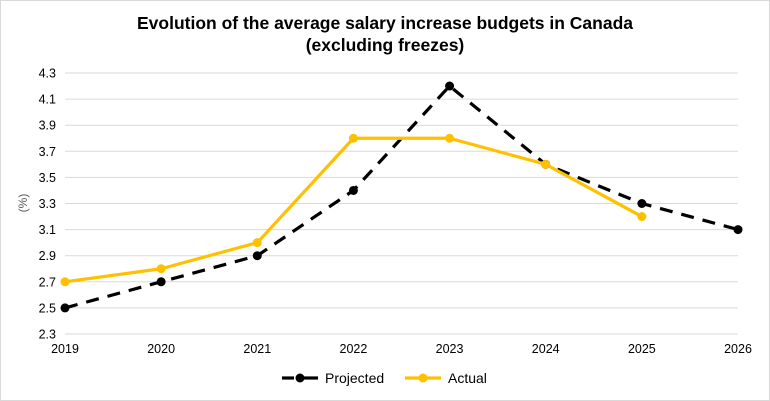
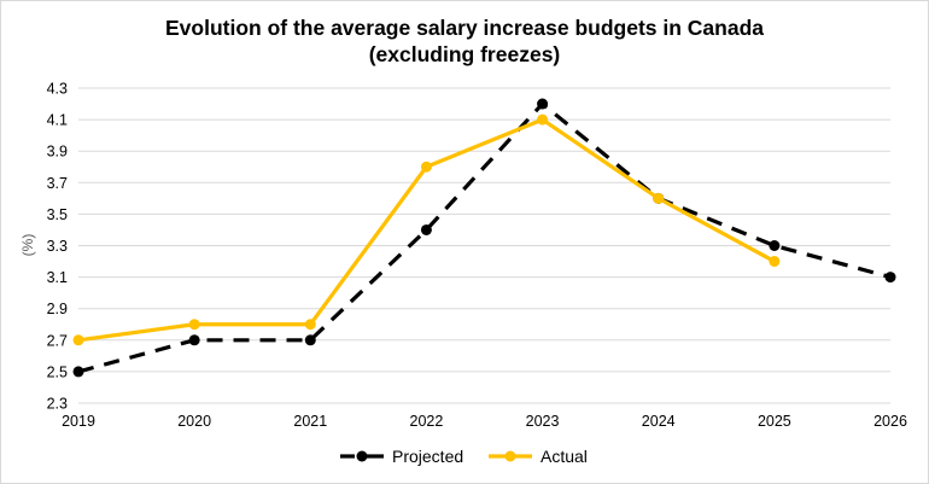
Projected/2021: 2.9 -> 2.7
Actual/2021: 3.0 -> 2.8
Actual/2023: 3.8 -> 4.1
